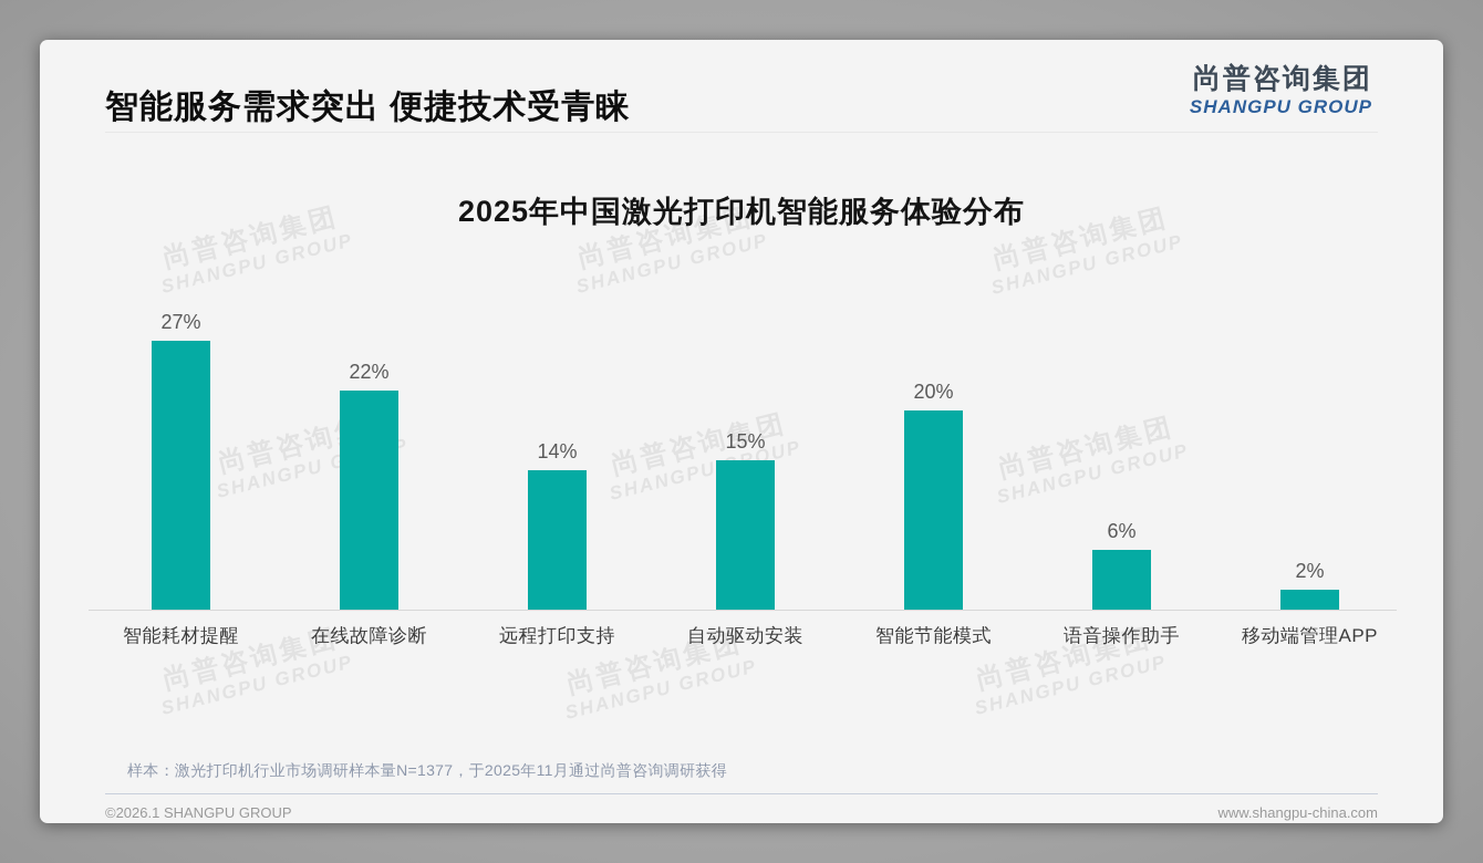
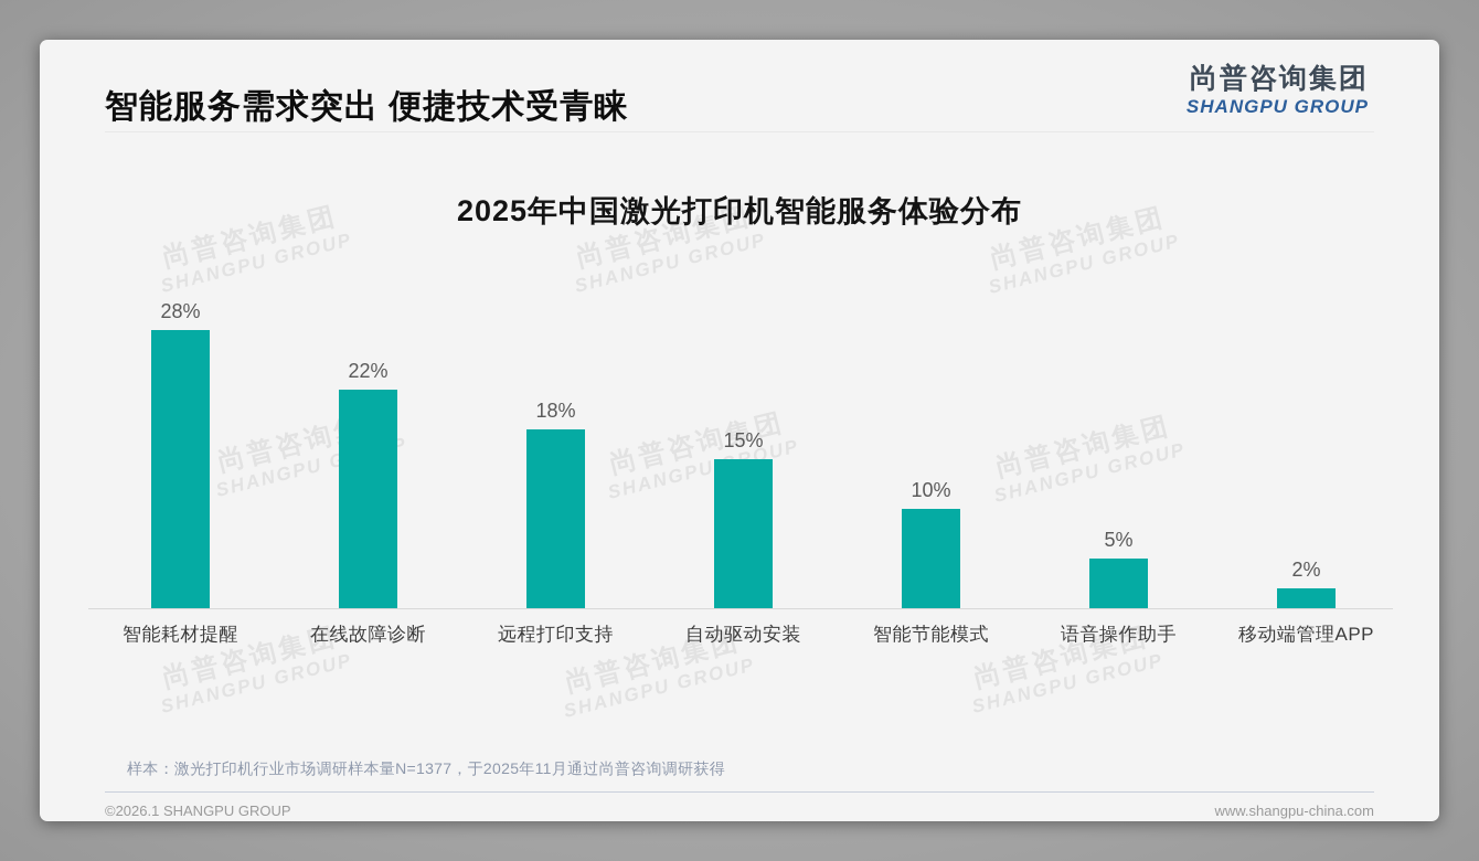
智能耗材提醒: 27% -> 28%
远程打印支持: 14% -> 18%
智能节能模式: 20% -> 10%
语音操作助手: 6% -> 5%
